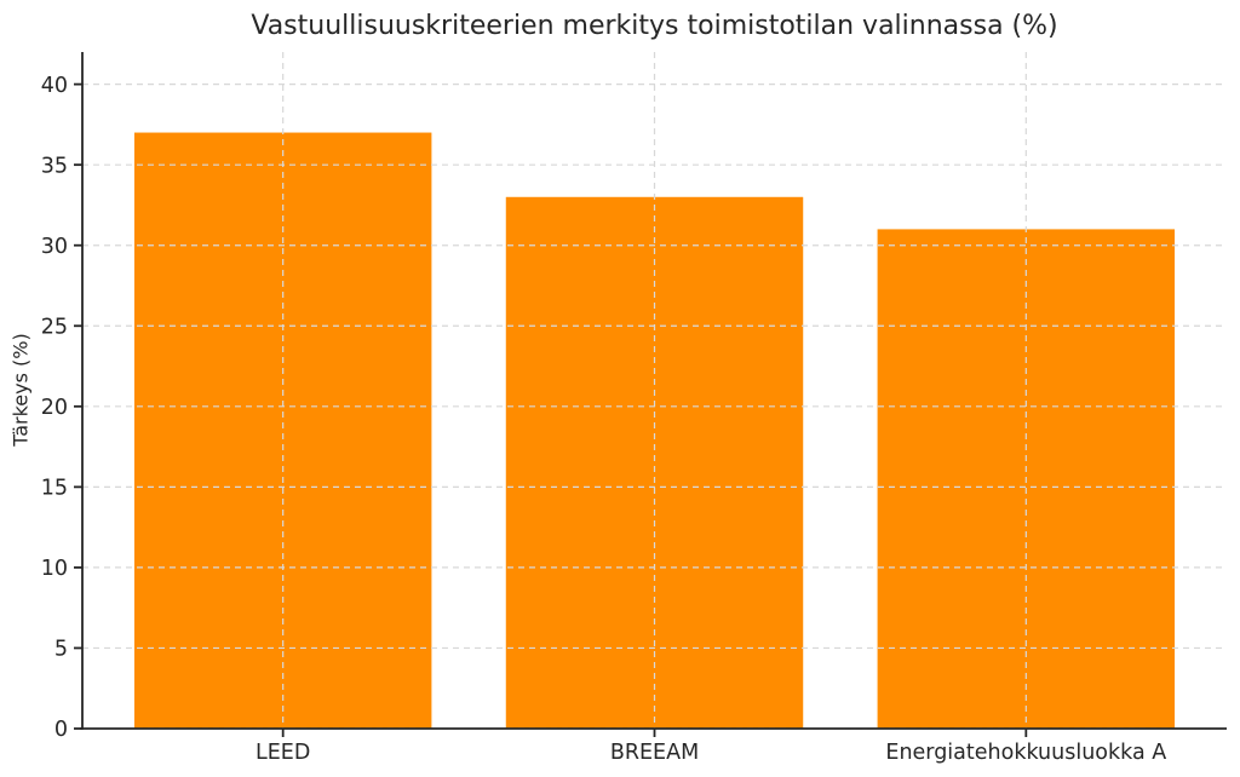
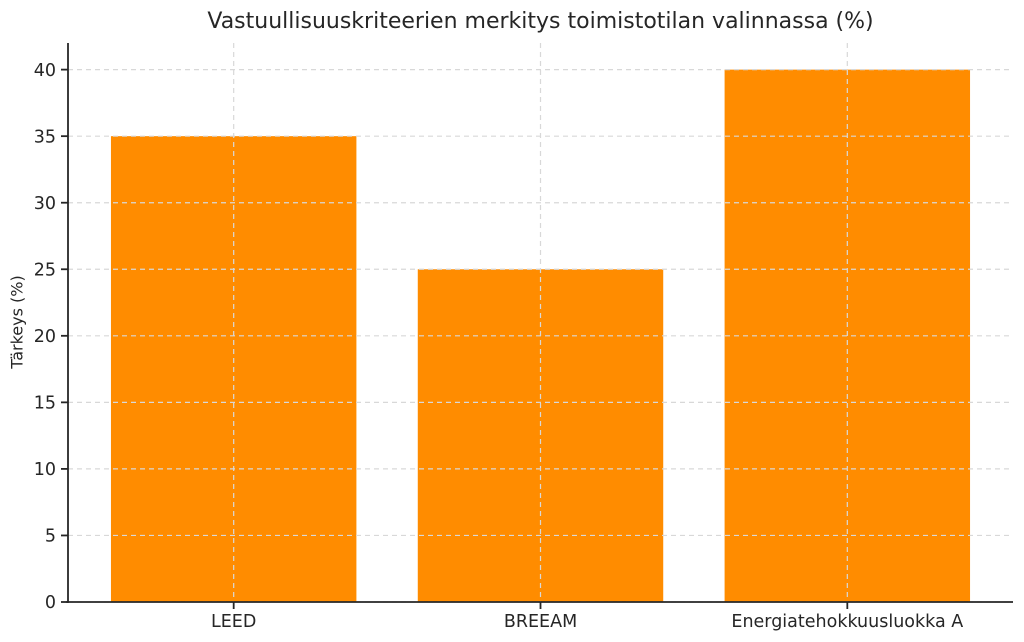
LEED: 37 -> 35
BREEAM: 33 -> 25
Energiatehokkuusluokka A: 31 -> 40
